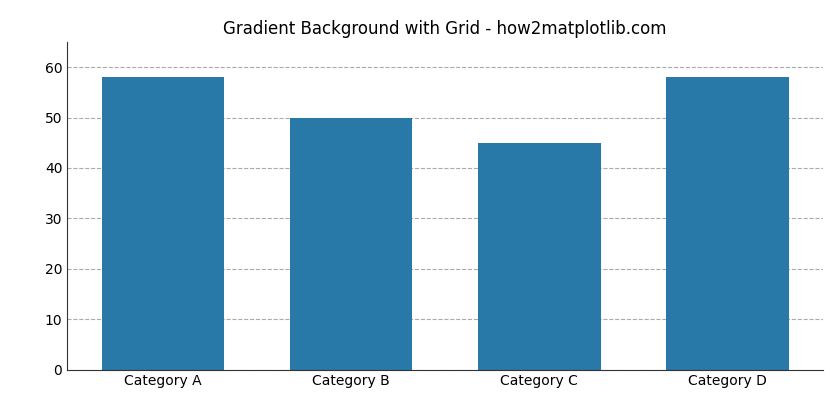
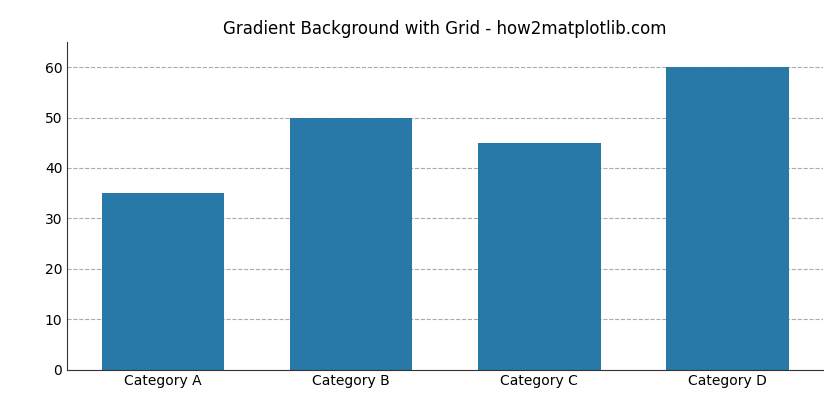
Category A: 58 -> 35
Category D: 58 -> 60
